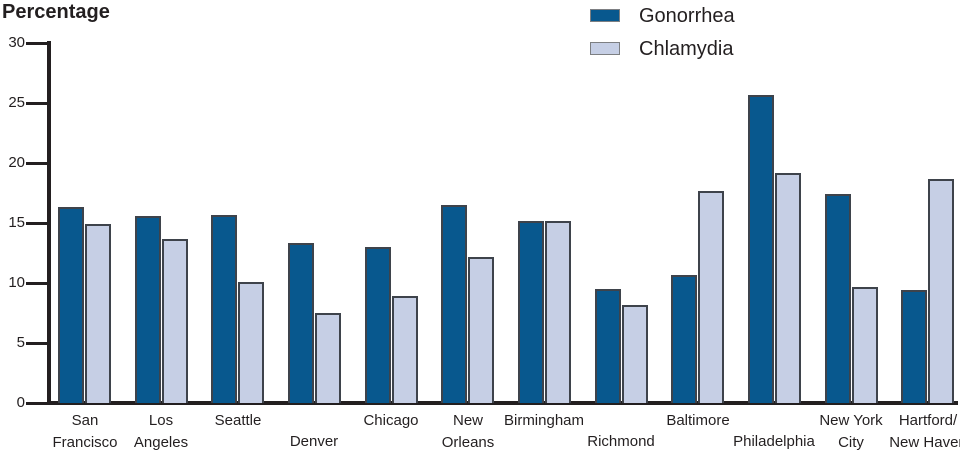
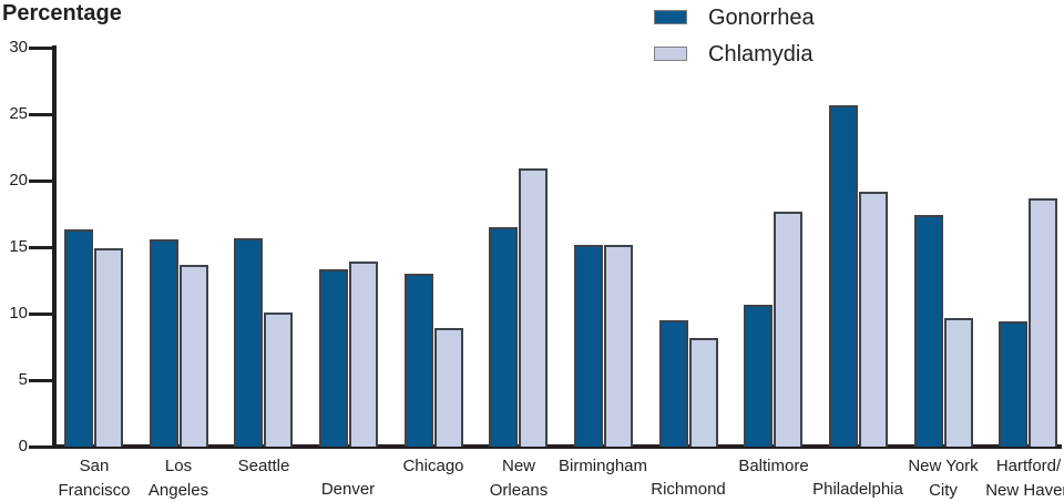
Chlamydia/Denver: 7.5 -> 13.9
Chlamydia/New Orleans: 12.2 -> 20.9
